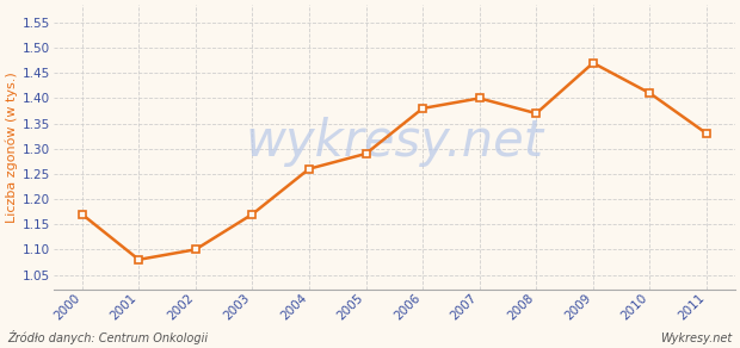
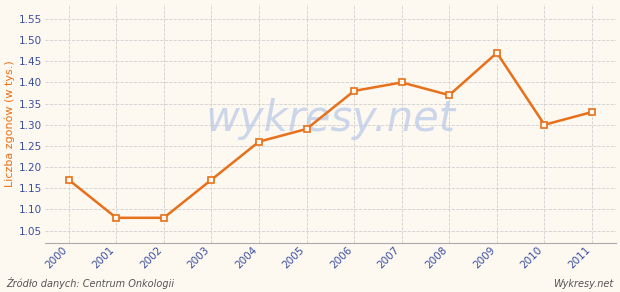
2002: 1.10 -> 1.08
2010: 1.41 -> 1.30
